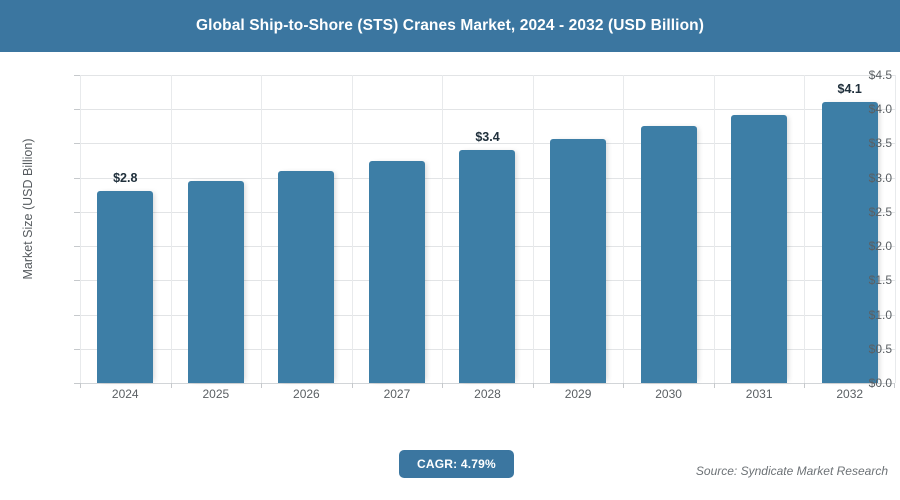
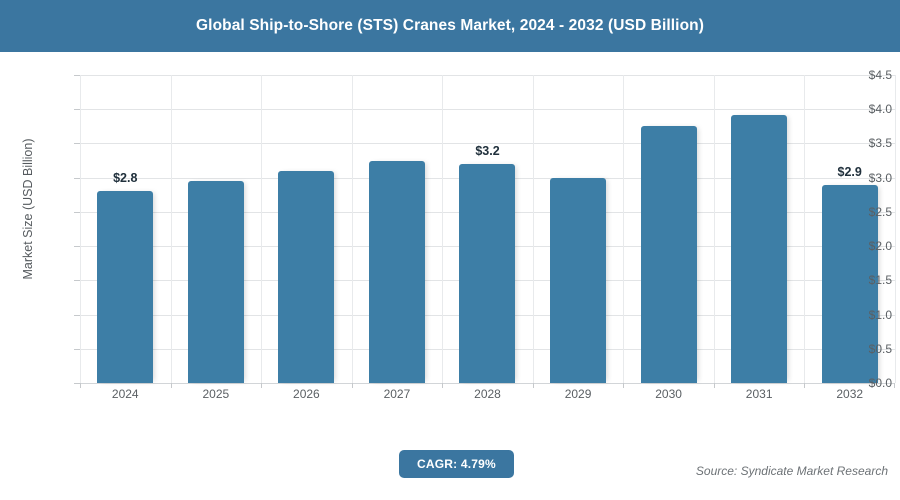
2028: $3.4 -> $3.2
2029: $3.6 -> $3.0
2032: $4.1 -> $2.9
